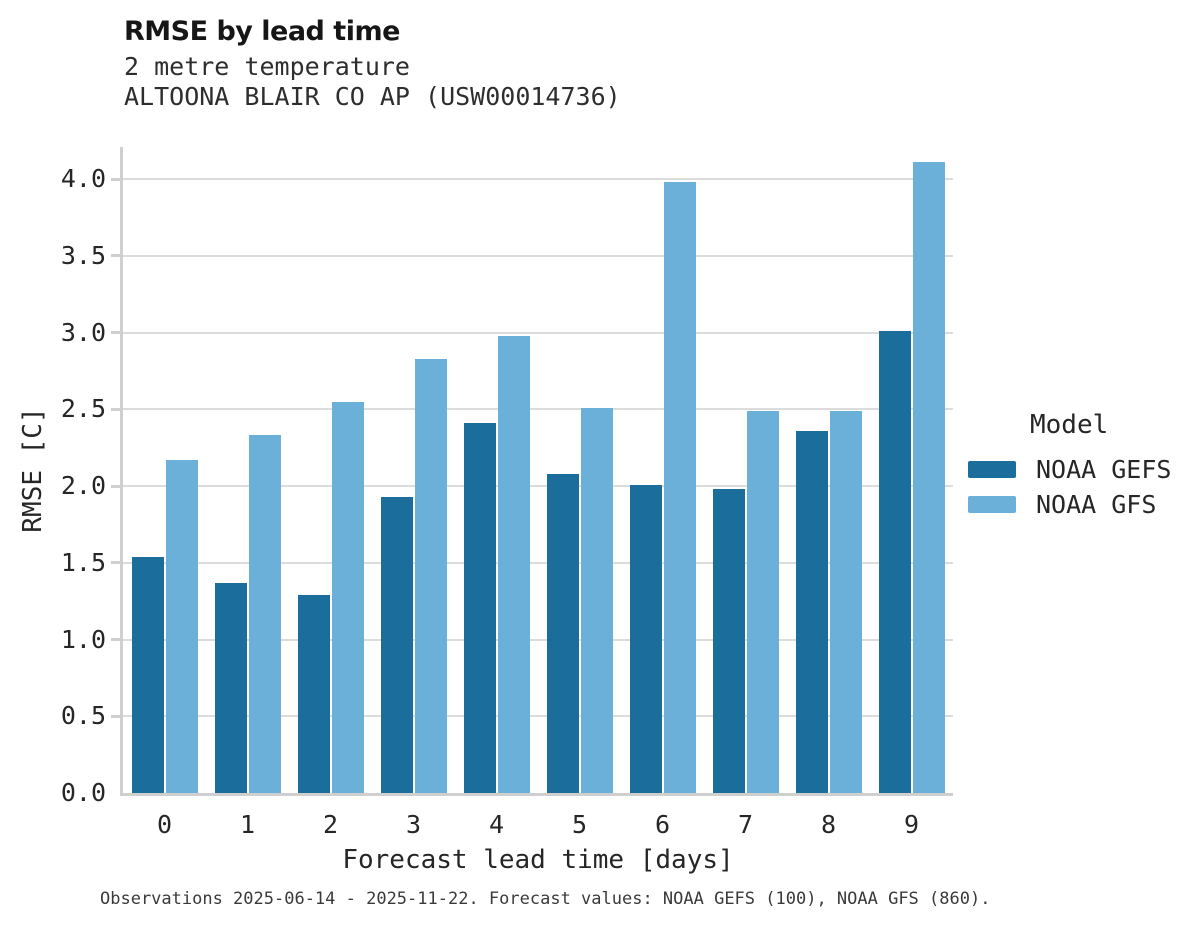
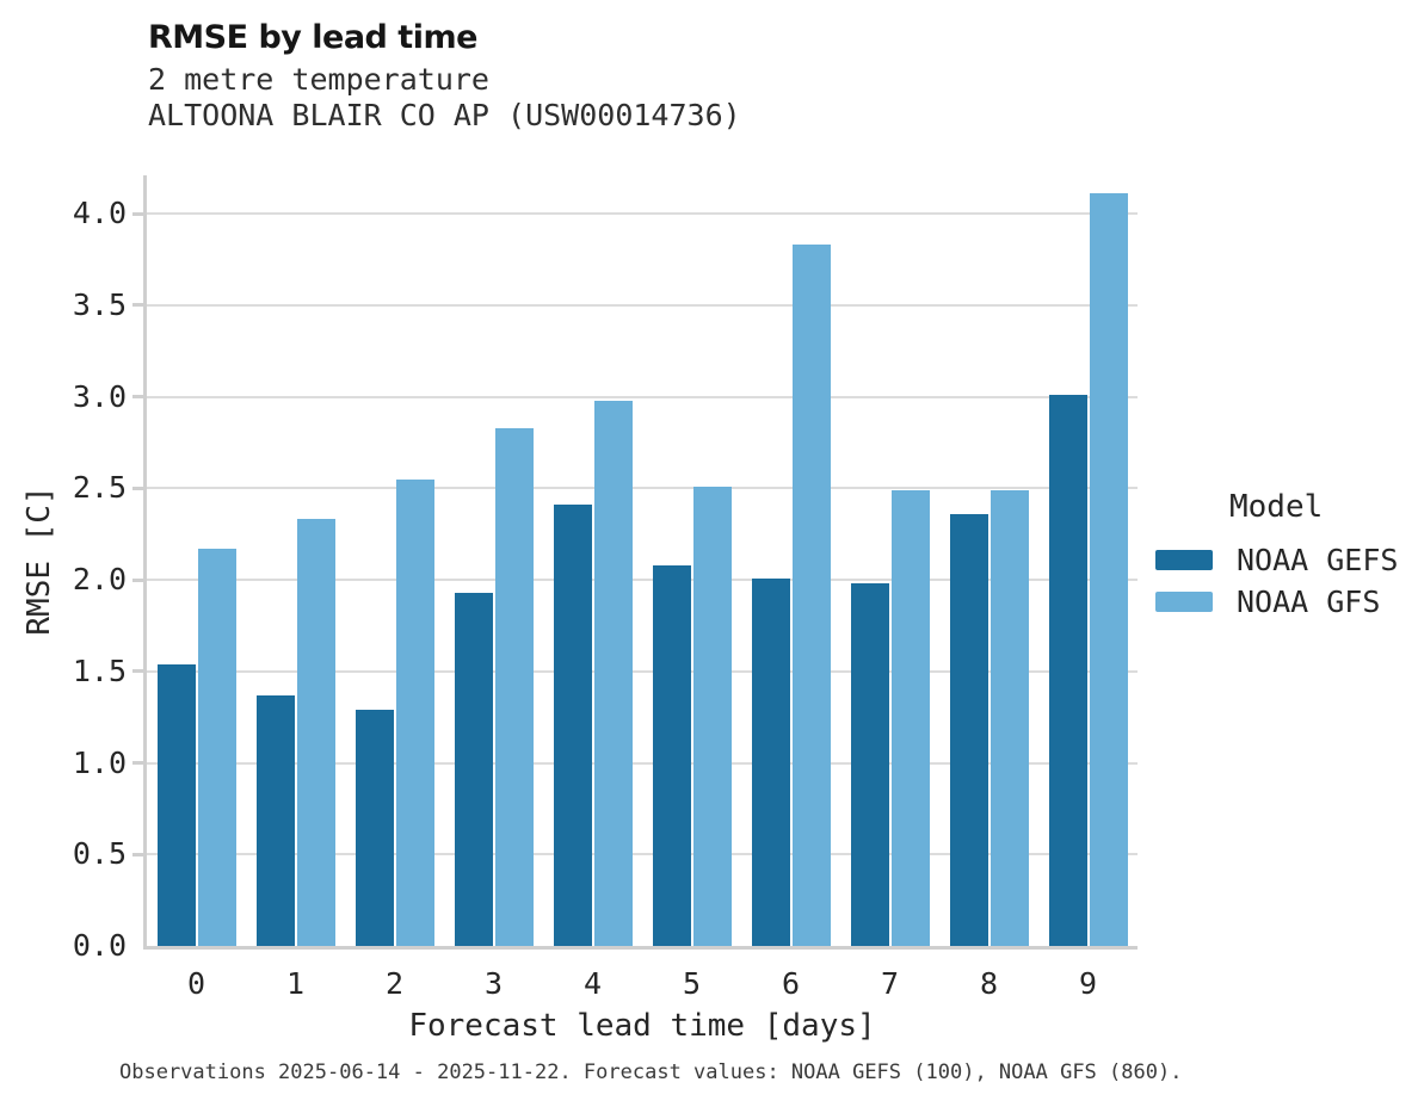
NOAA GFS/6: 3.98 -> 3.83
